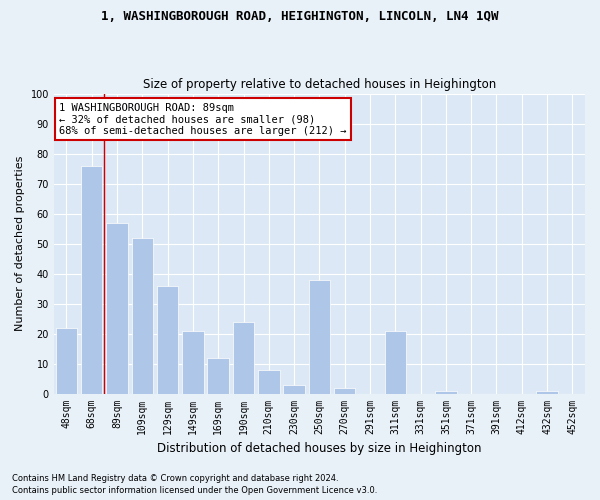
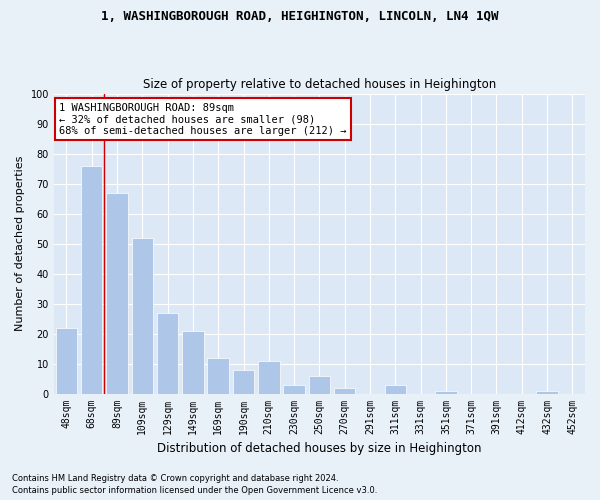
89sqm: 57 -> 67
129sqm: 36 -> 27
190sqm: 24 -> 8
210sqm: 8 -> 11
250sqm: 38 -> 6
311sqm: 21 -> 3
